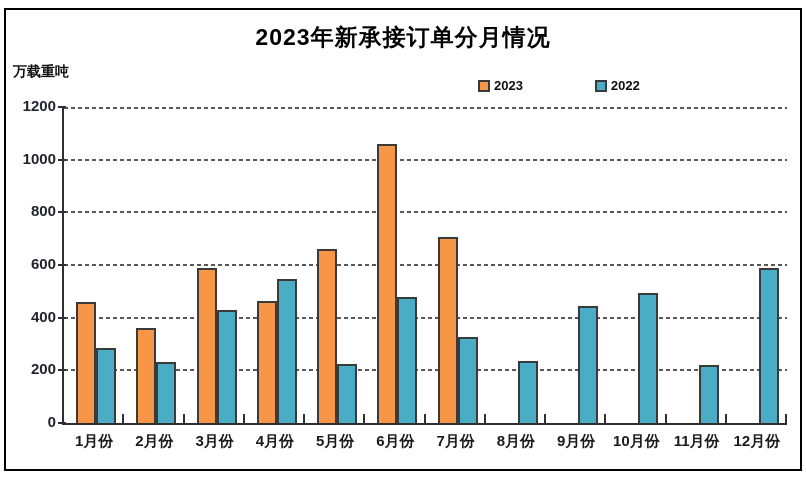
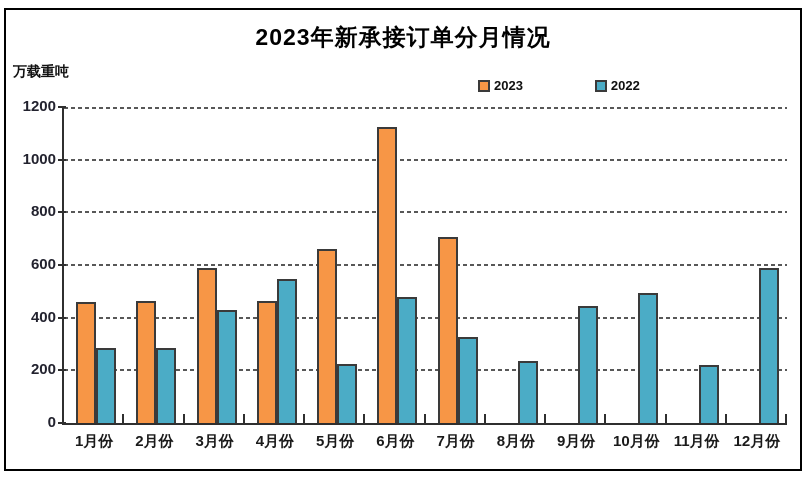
2023/2月份: 360 -> 460
2022/2月份: 230 -> 280
2023/6月份: 1060 -> 1120
